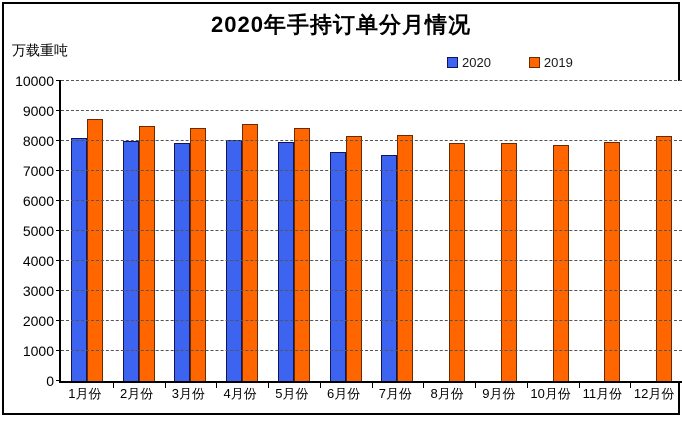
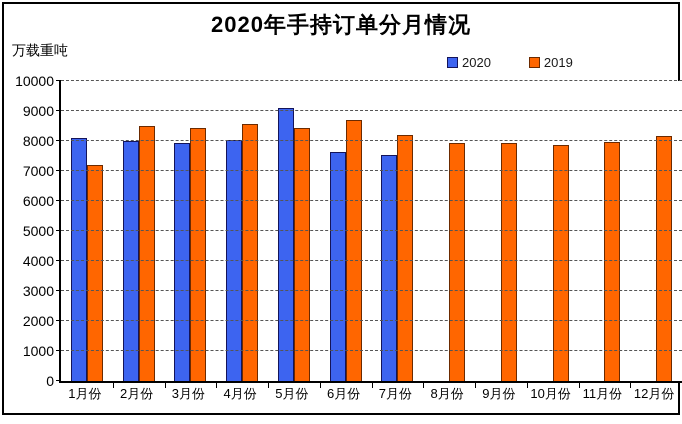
2019/1月份: 8700 -> 7200
2020/5月份: 8000 -> 9100
2019/6月份: 8200 -> 8700
